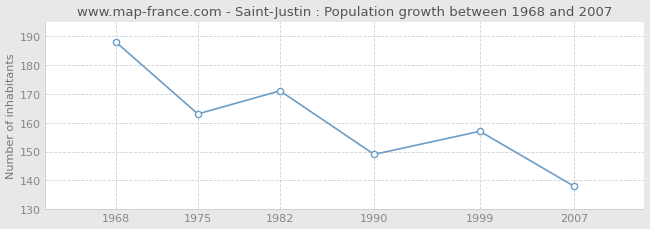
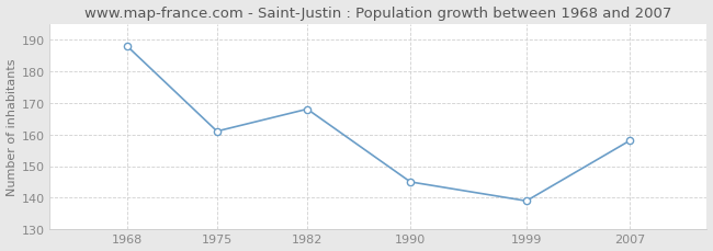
1975: 163 -> 161
1982: 171 -> 168
1990: 149 -> 145
1999: 157 -> 139
2007: 138 -> 158
